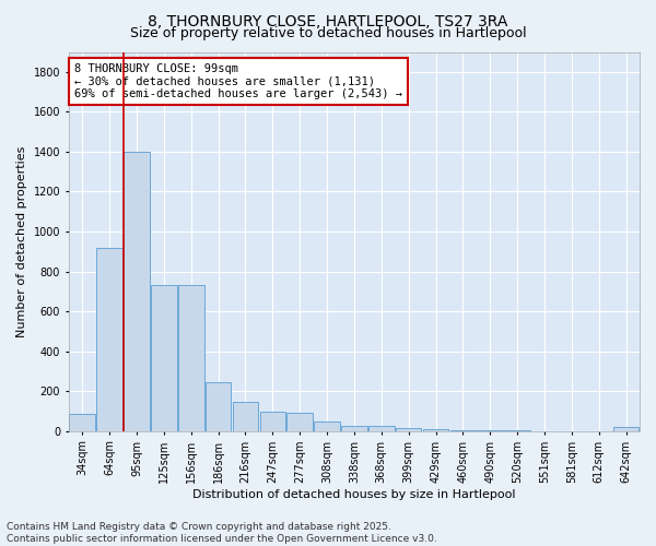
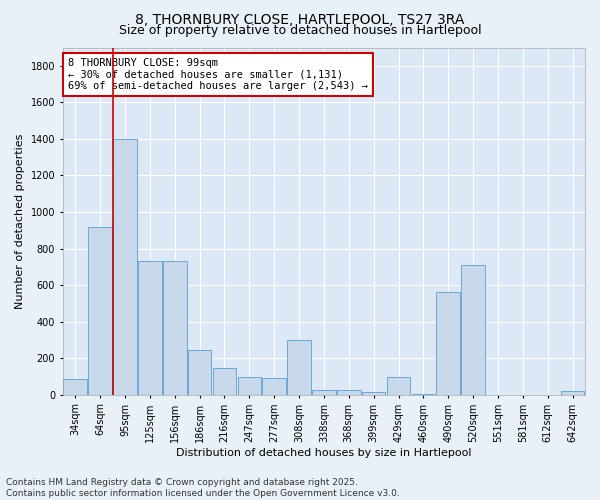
308sqm: 50 -> 300
429sqm: 10 -> 100
490sqm: 0 -> 560
520sqm: 0 -> 710
